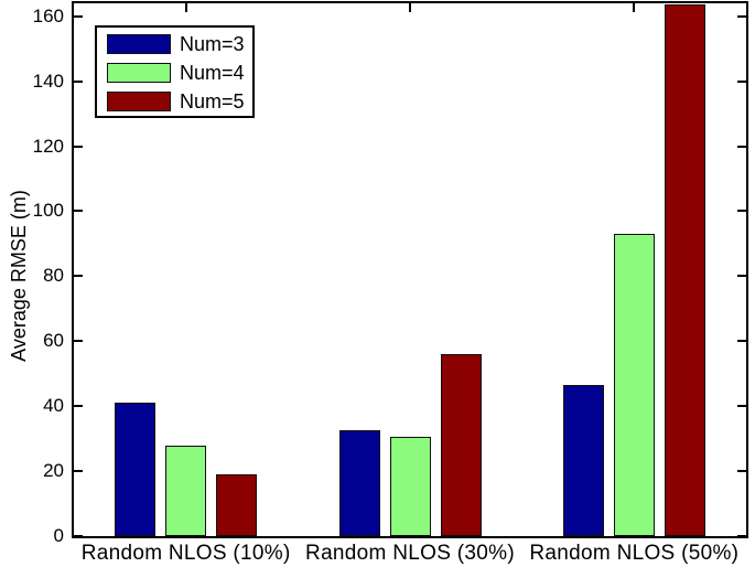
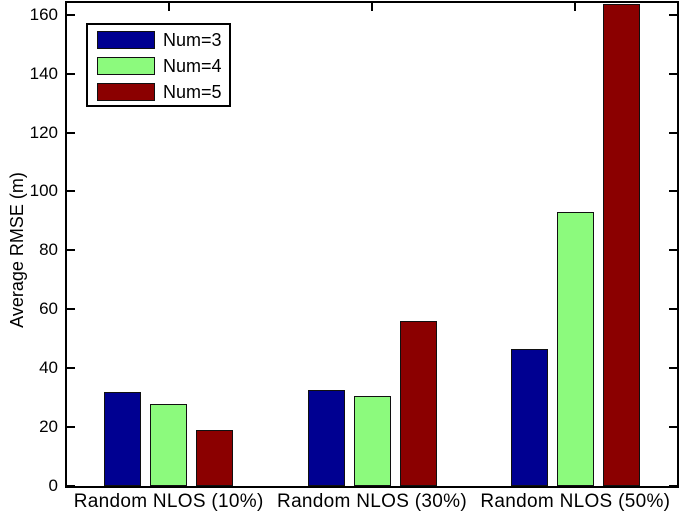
Num=3/Random NLOS (10%): 41 -> 32
